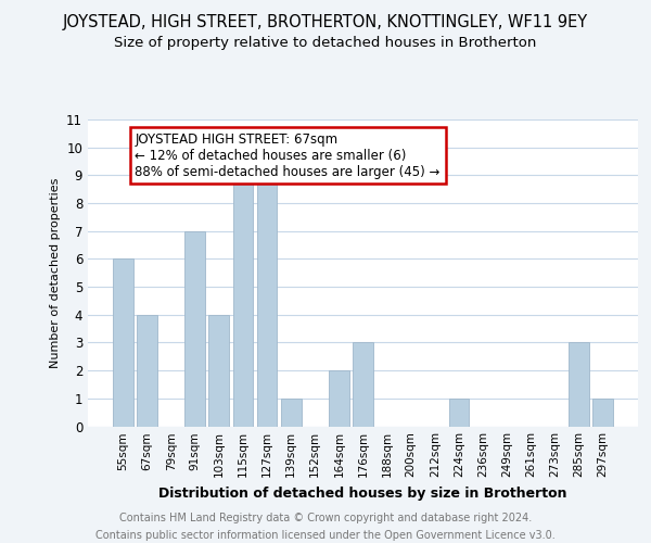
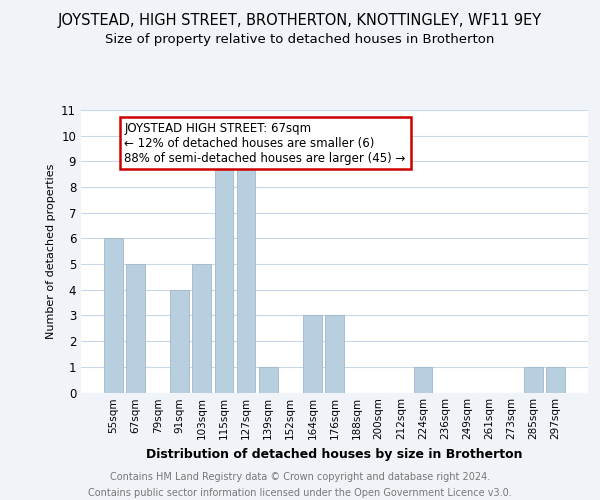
67sqm: 4 -> 5
91sqm: 7 -> 4
103sqm: 4 -> 5
164sqm: 2 -> 3
285sqm: 3 -> 1
